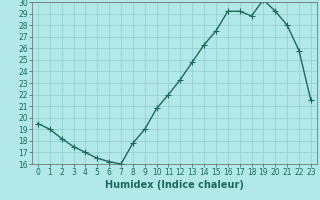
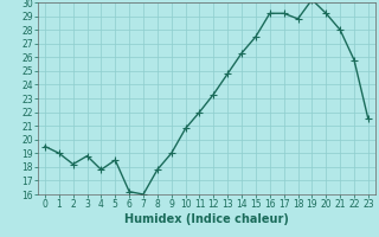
3: 17.5 -> 18.8
4: 17.0 -> 17.8
5: 16.5 -> 18.5
